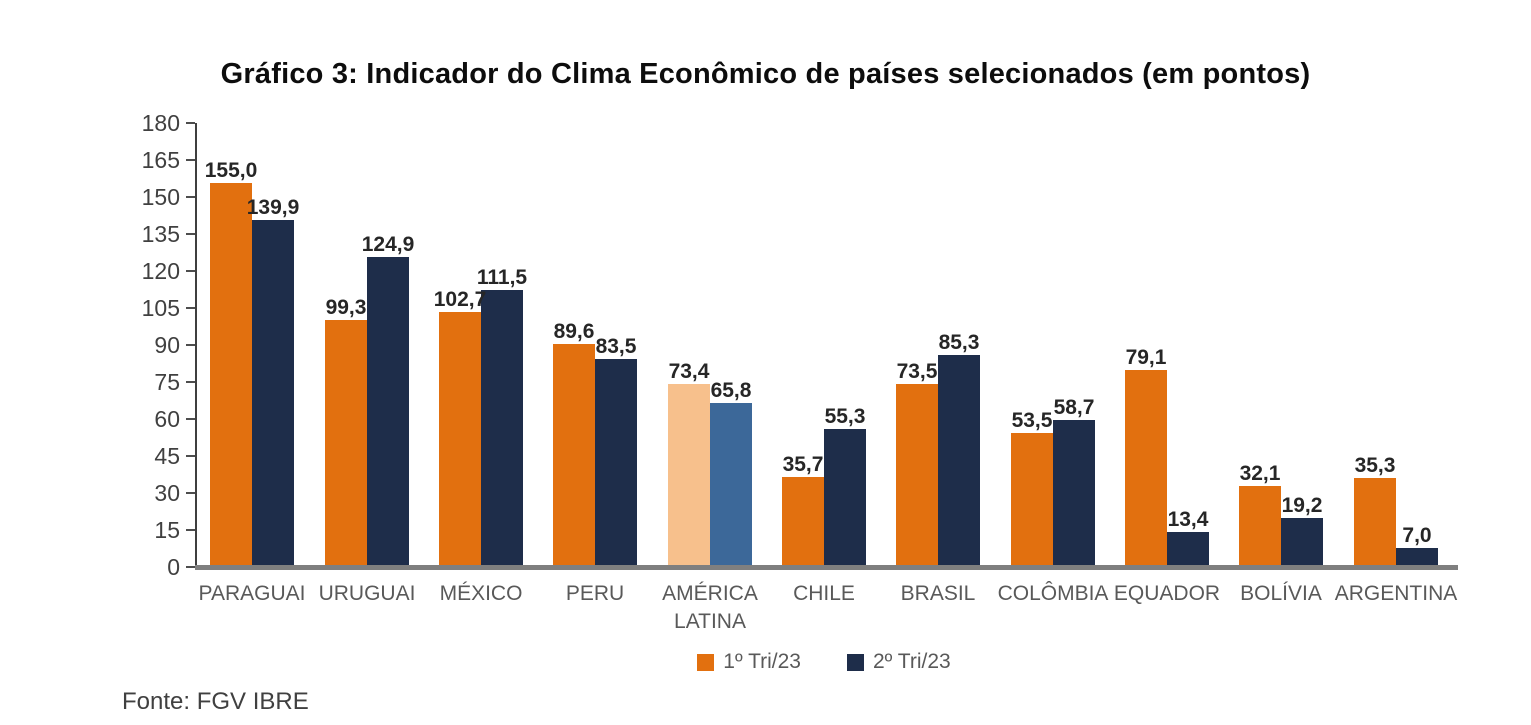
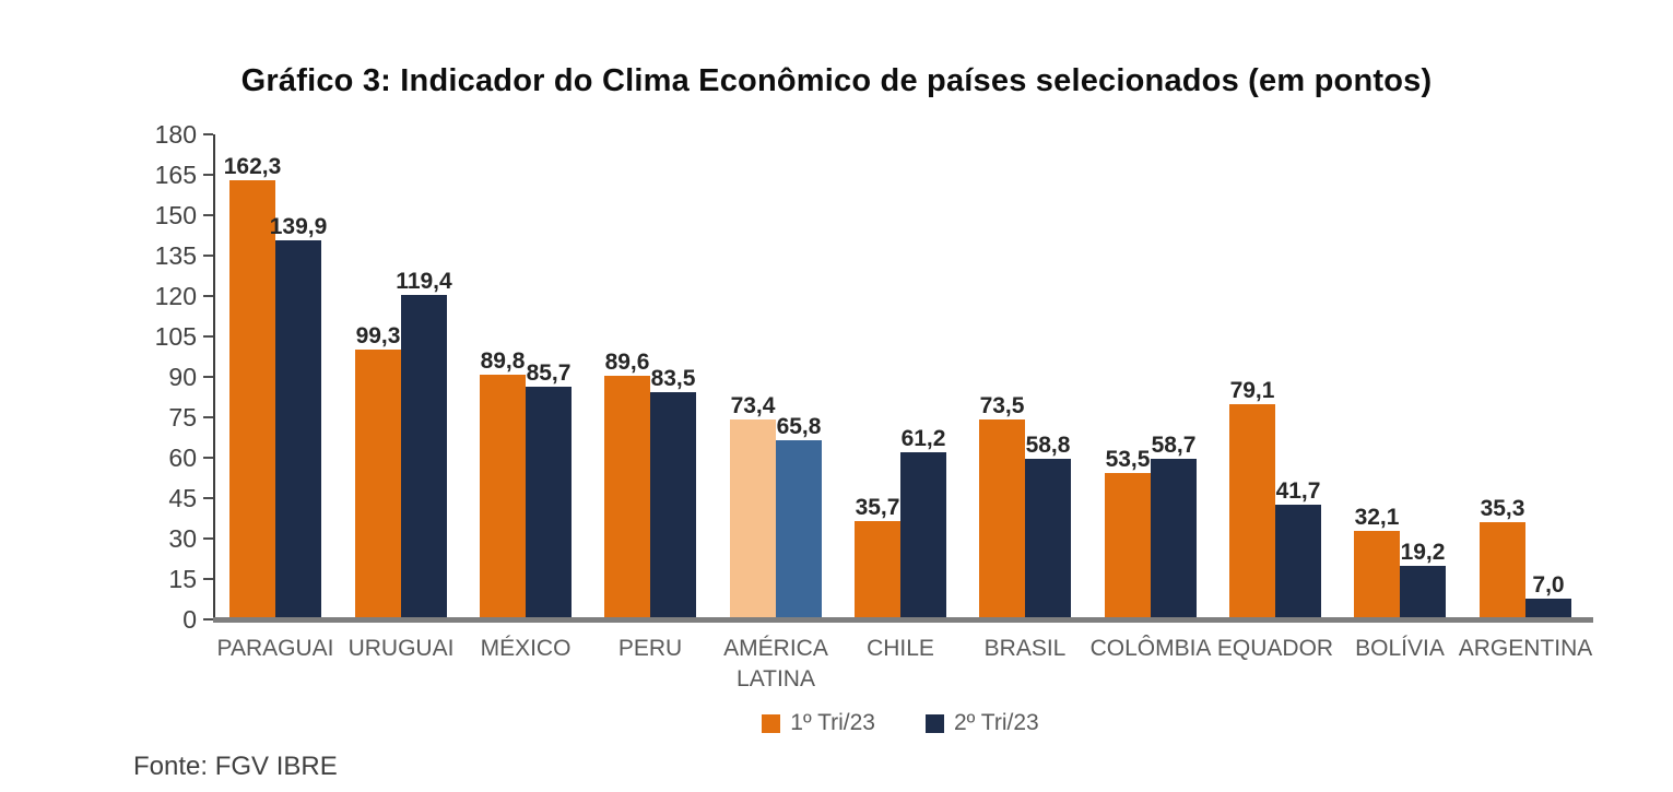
1º Tri/23/PARAGUAI: 155,0 -> 162,3
2º Tri/23/URUGUAI: 124,9 -> 119,4
1º Tri/23/MÉXICO: 102,7 -> 89,8
2º Tri/23/MÉXICO: 111,5 -> 85,7
2º Tri/23/CHILE: 55,3 -> 61,2
2º Tri/23/BRASIL: 85,3 -> 58,8
2º Tri/23/EQUADOR: 13,4 -> 41,7
